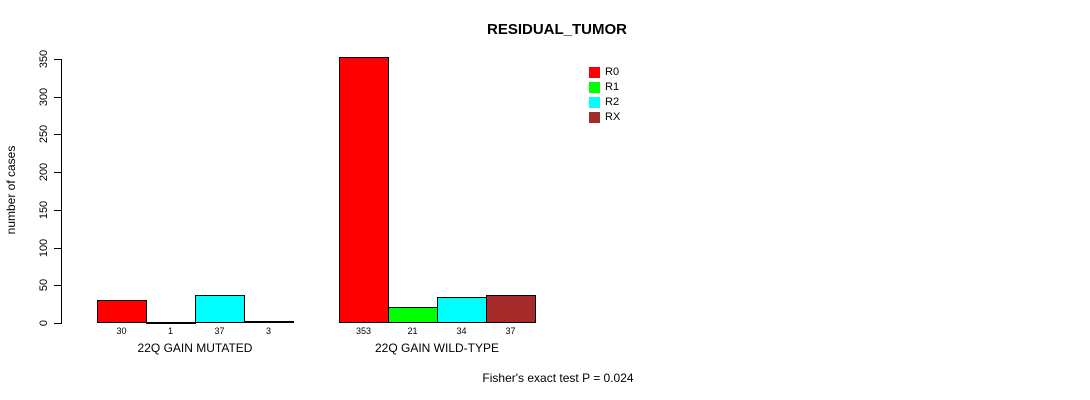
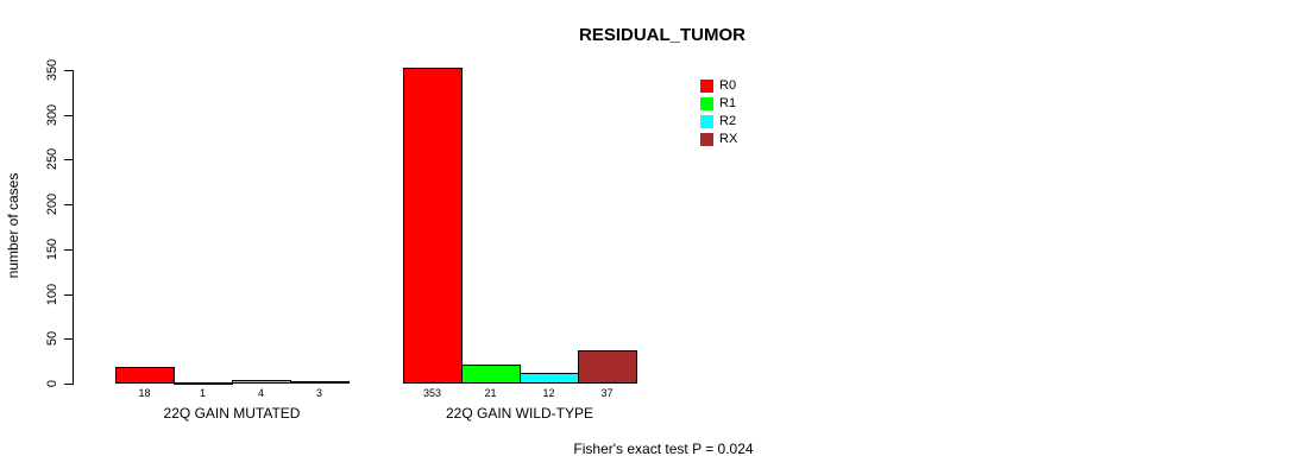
R0/22Q GAIN MUTATED: 30 -> 18
R2/22Q GAIN MUTATED: 37 -> 4
R2/22Q GAIN WILD-TYPE: 34 -> 12
